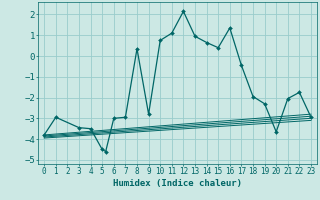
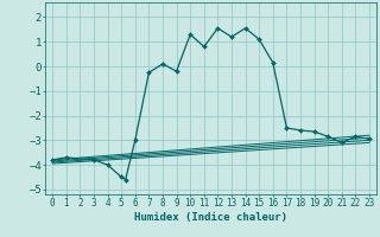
1: -2.95 -> -3.70
3: -3.45 -> -3.80
4: -3.50 -> -4.00
7: -2.95 -> -0.25
8: 0.35 -> 0.10
9: -2.80 -> -0.20
10: 0.75 -> 1.30
11: 1.10 -> 0.80
12: 2.15 -> 1.55
13: 0.95 -> 1.20
14: 0.65 -> 1.55
15: 0.40 -> 1.10
16: 1.35 -> 0.15
17: -0.45 -> -2.50
18: -1.95 -> -2.60
19: -2.30 -> -2.65
20: -3.65 -> -2.85
21: -2.05 -> -3.10
22: -1.75 -> -2.85
